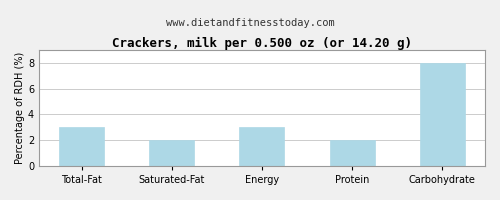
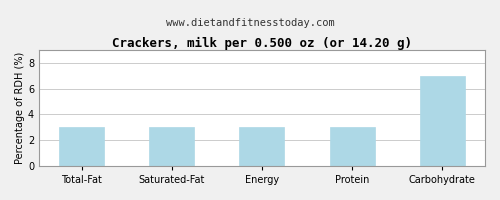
Saturated-Fat: 2 -> 3
Protein: 2 -> 3
Carbohydrate: 8 -> 7
